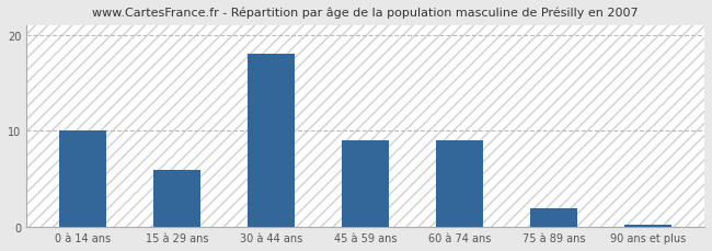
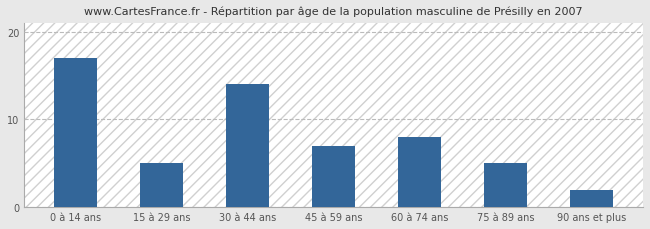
0 à 14 ans: 10.0 -> 17.0
15 à 29 ans: 6.0 -> 5.0
30 à 44 ans: 18.0 -> 14.0
45 à 59 ans: 9.0 -> 7.0
60 à 74 ans: 9.0 -> 8.0
75 à 89 ans: 2.0 -> 5.0
90 ans et plus: 0.2 -> 2.0
